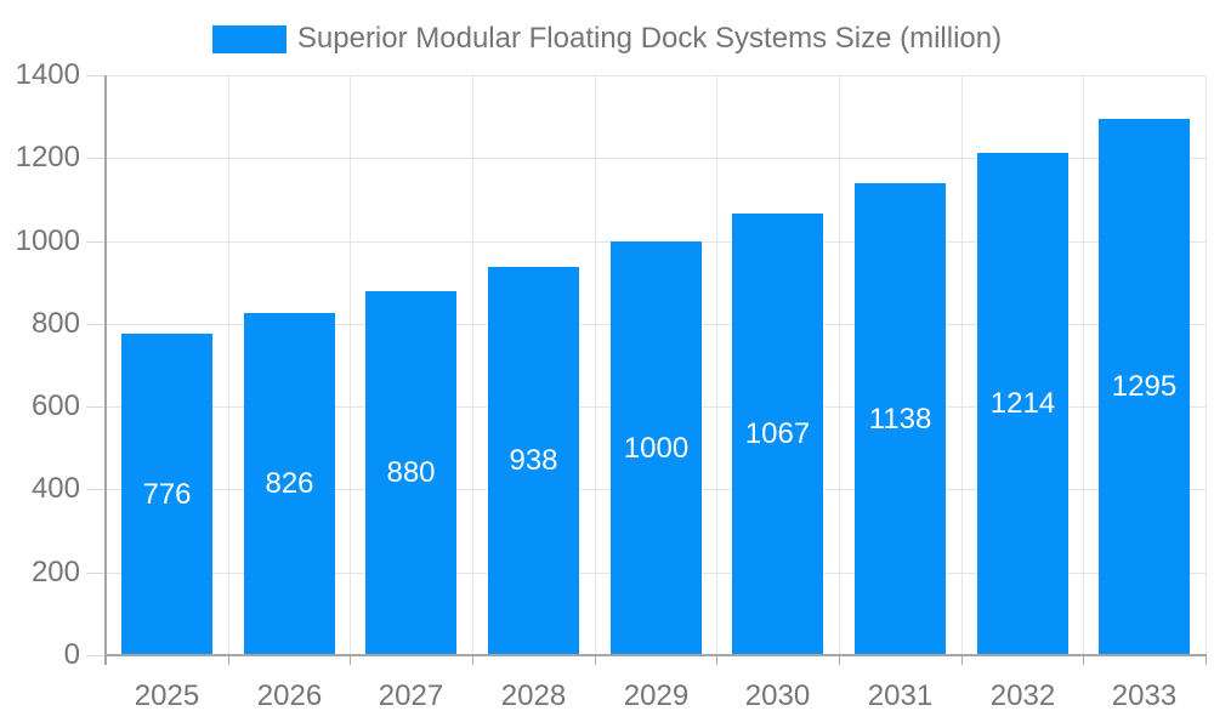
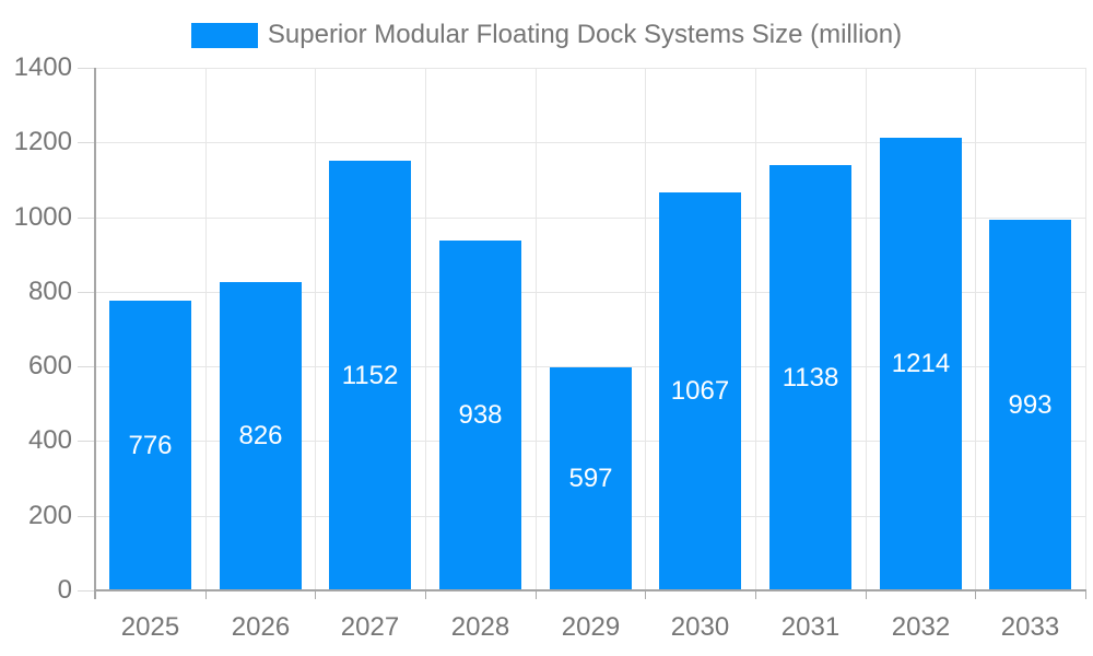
2027: 880 -> 1152
2029: 1000 -> 597
2033: 1295 -> 993
